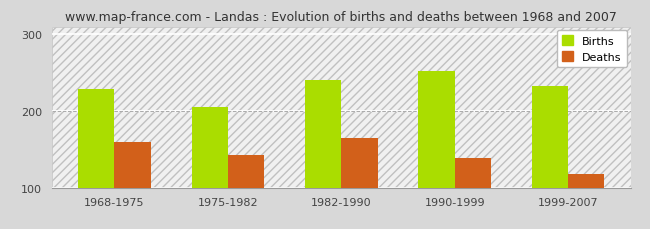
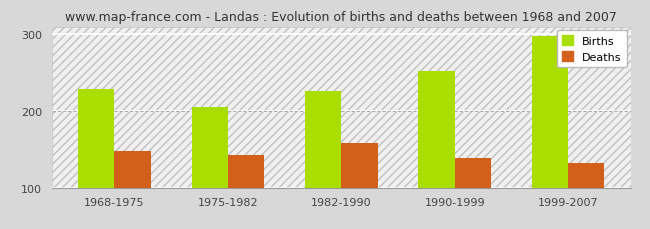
Deaths/1968-1975: 160 -> 148
Births/1982-1990: 240 -> 226
Deaths/1982-1990: 165 -> 158
Births/1999-2007: 232 -> 298
Deaths/1999-2007: 118 -> 132
